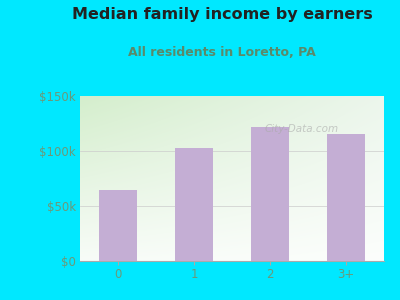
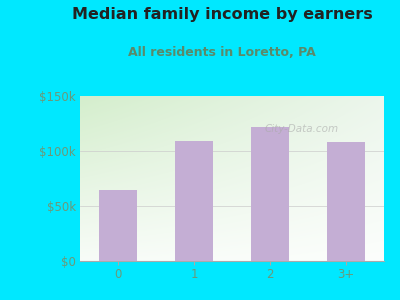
1: $103k -> $109k
3+: $115k -> $108k
